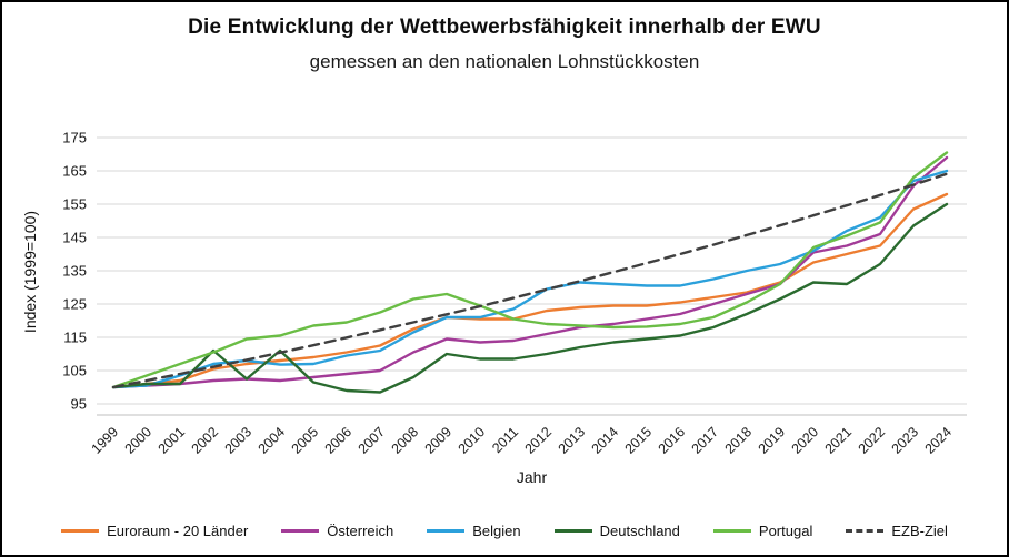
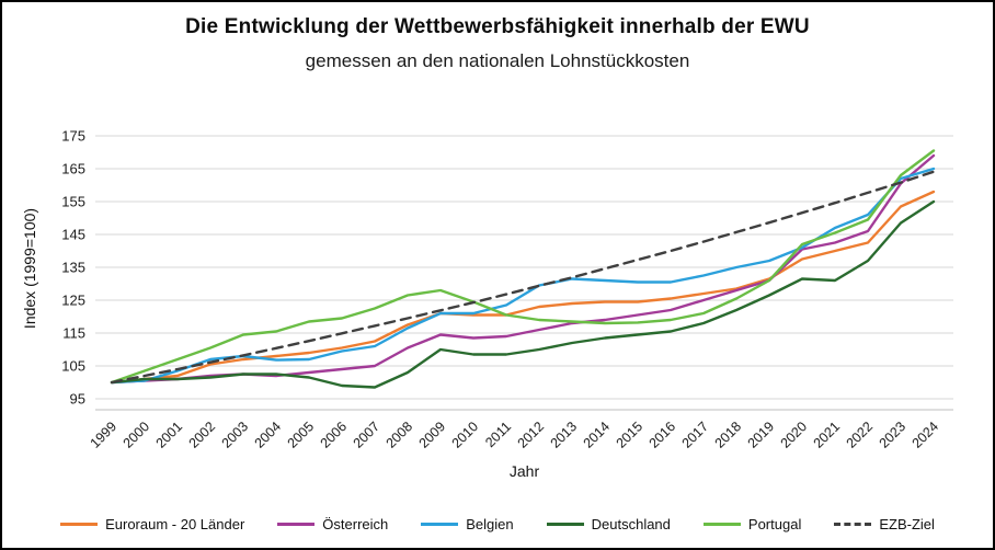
Deutschland/2002: 111 -> 102
Deutschland/2004: 111 -> 102
